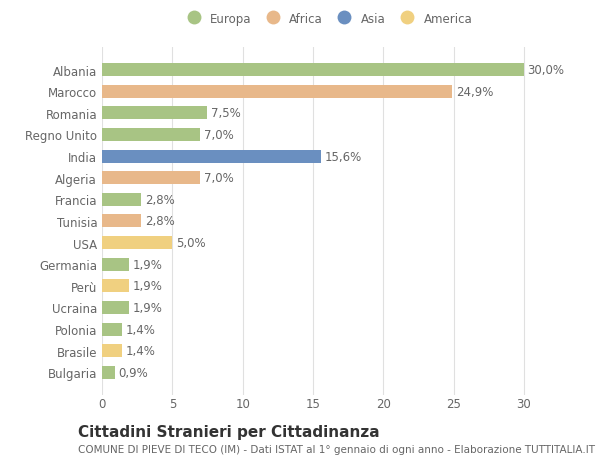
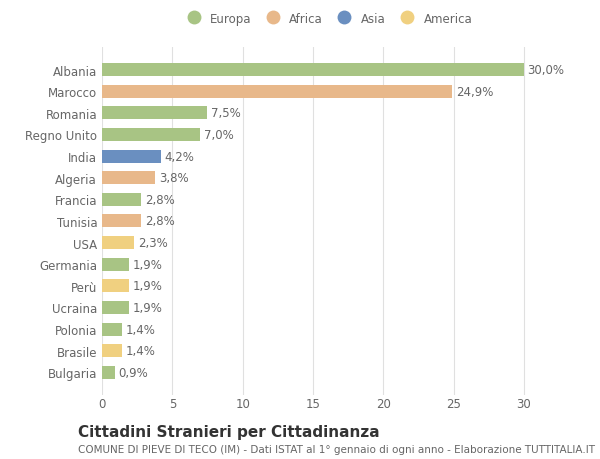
India: 15,6% -> 4,2%
Algeria: 7,0% -> 3,8%
USA: 5,0% -> 2,3%
